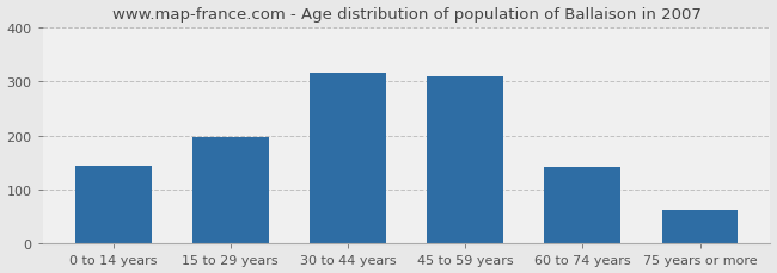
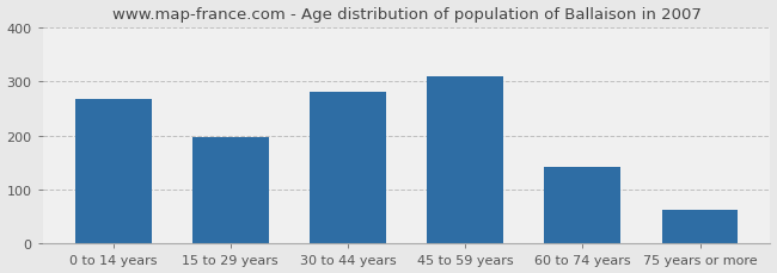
0 to 14 years: 145 -> 268
30 to 44 years: 315 -> 280
